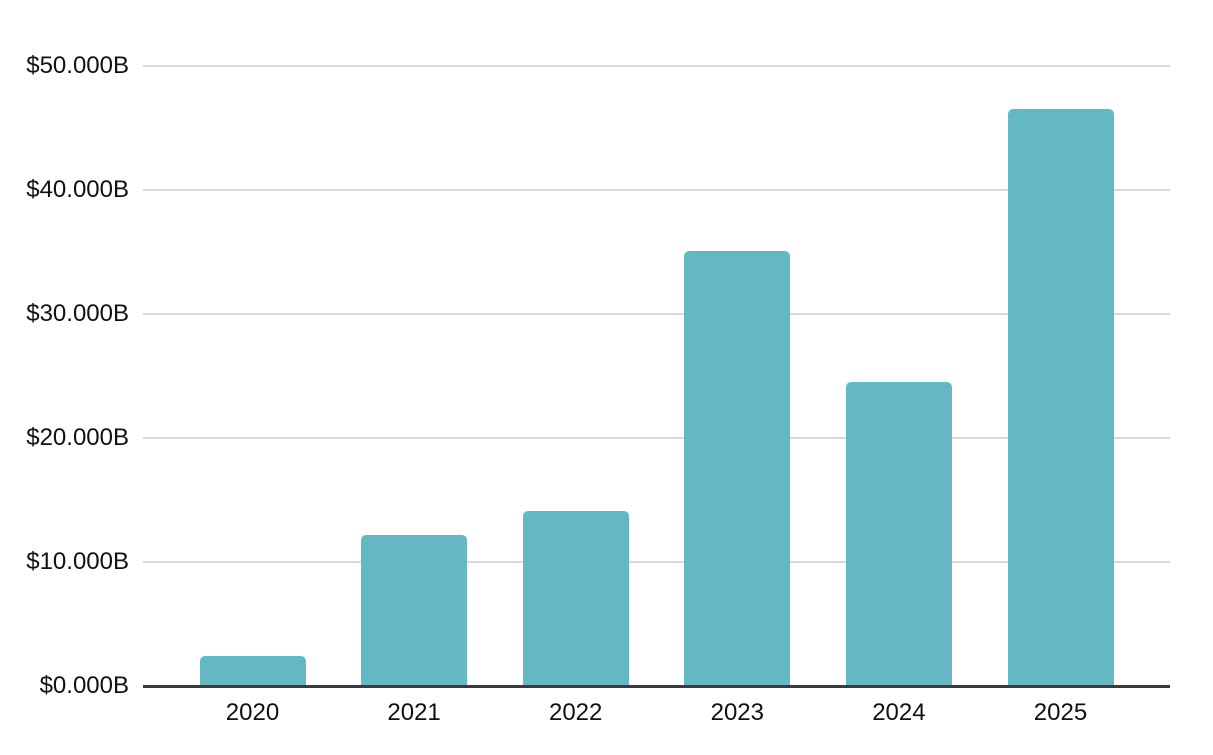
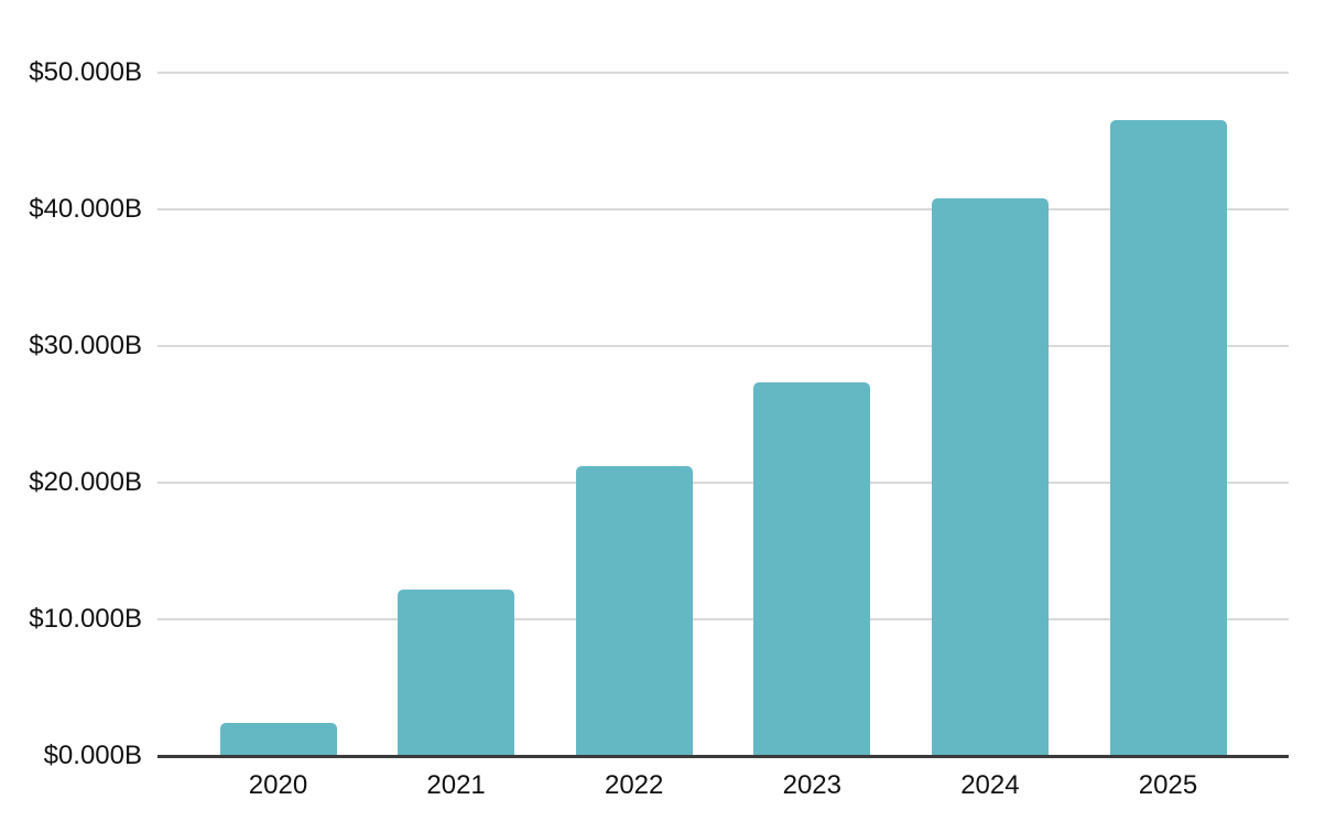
2022: $14.1B -> $21.2B
2023: $35.1B -> $27.3B
2024: $24.5B -> $40.8B
